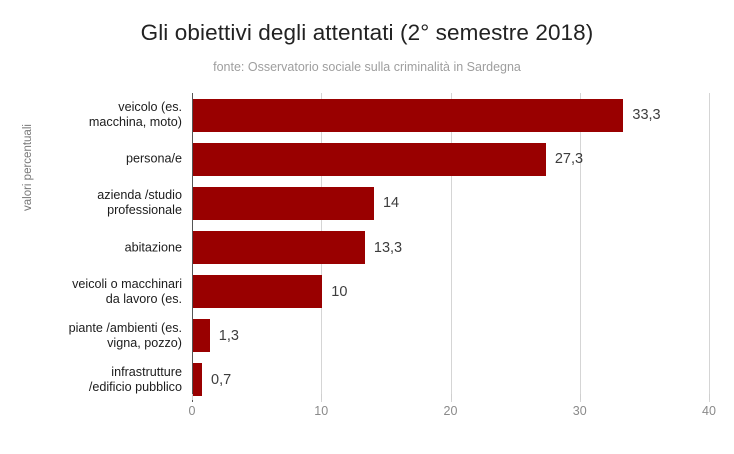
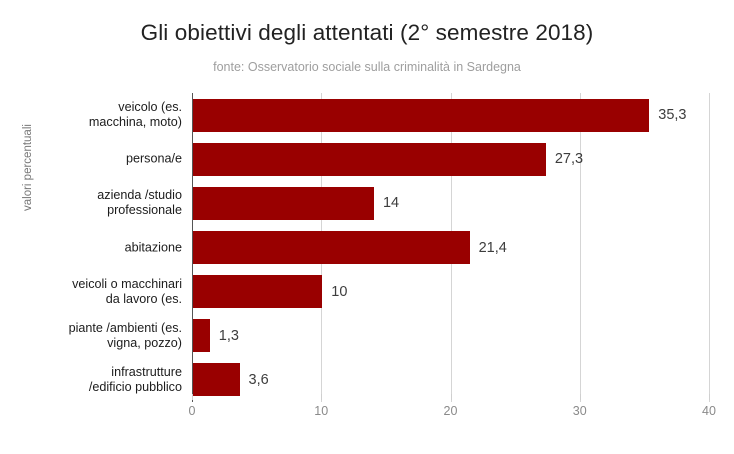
veicolo (es. macchina, moto): 33,3 -> 35,3
abitazione: 13,3 -> 21,4
infrastrutture /edificio pubblico: 0,7 -> 3,6
